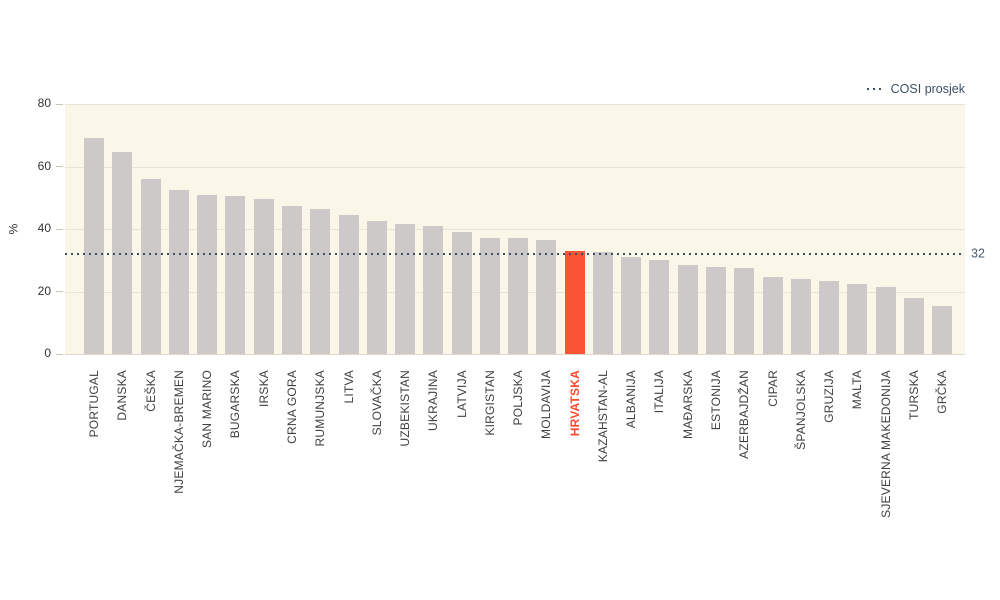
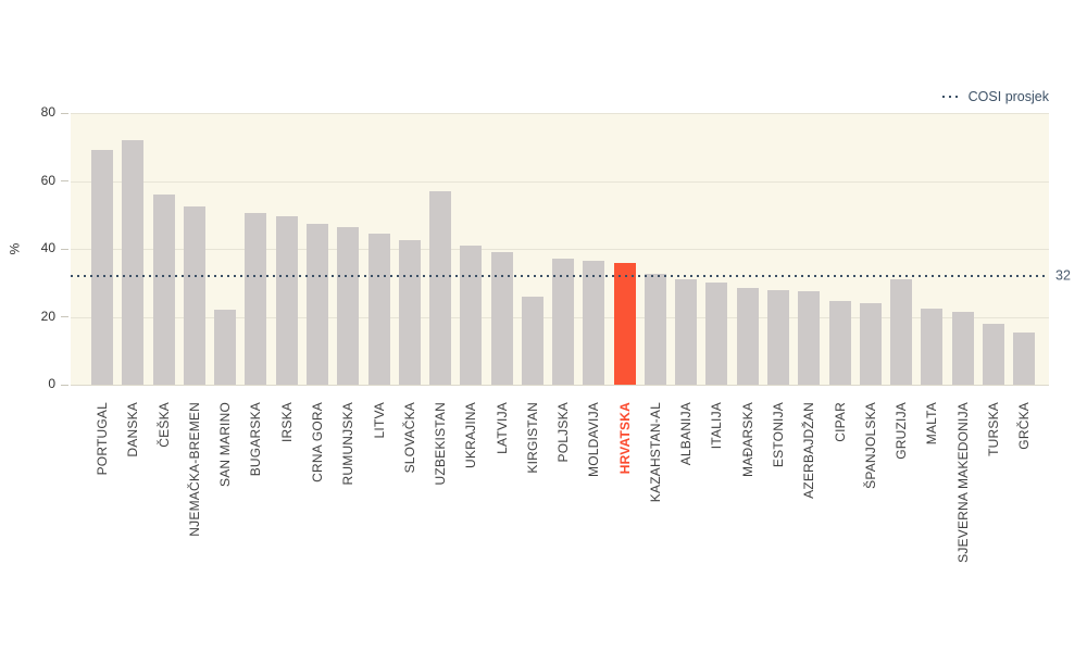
DANSKA: 64 -> 72
SAN MARINO: 51 -> 22
UZBEKISTAN: 42 -> 57
KIRGISTAN: 37 -> 26
HRVATSKA: 33 -> 36
GRUZIJA: 24 -> 31
